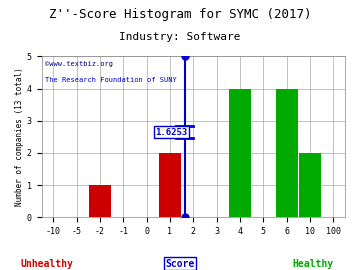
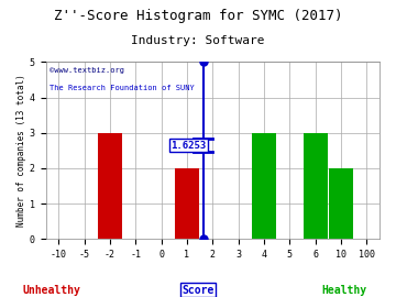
-2: 1 -> 3
4: 4 -> 3
6: 4 -> 3
